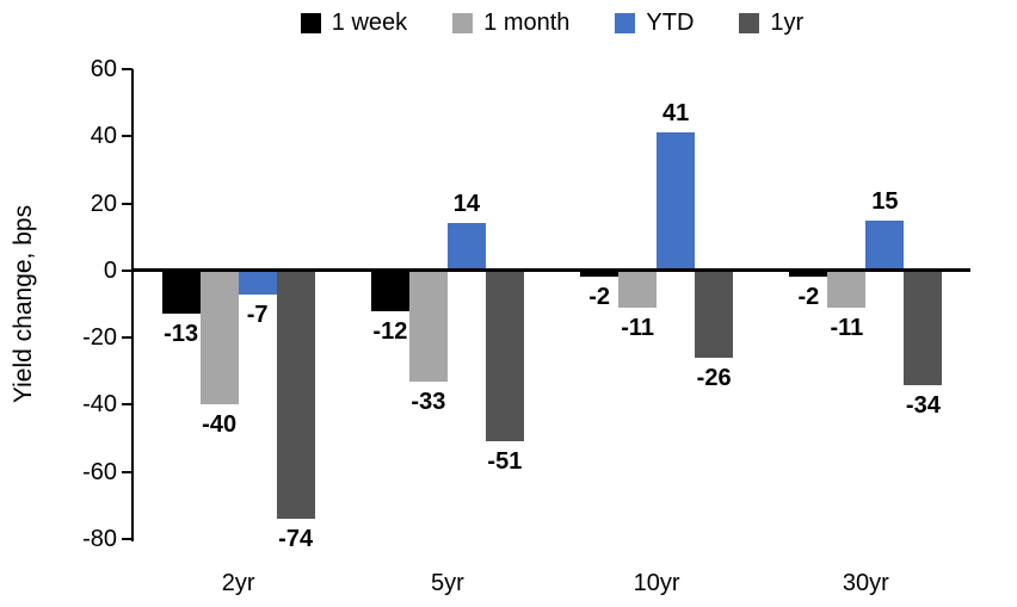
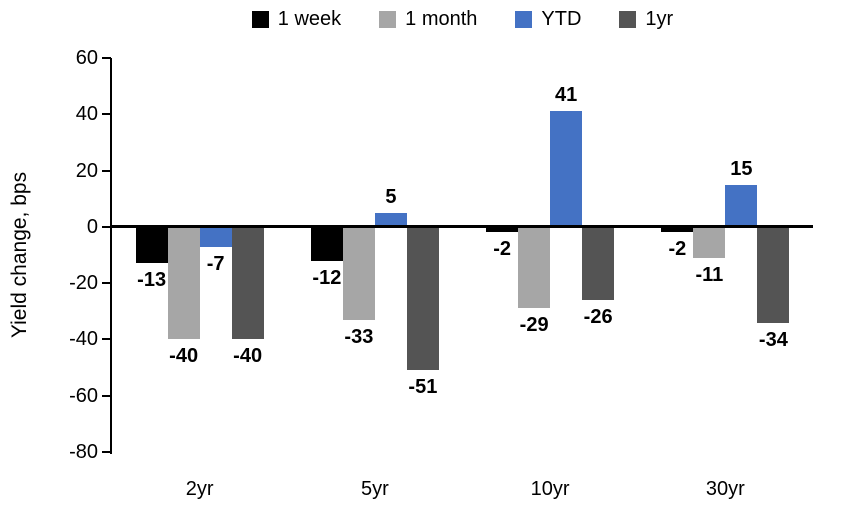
1yr/2yr: -74 -> -40
YTD/5yr: 14 -> 5
1 month/10yr: -11 -> -29
